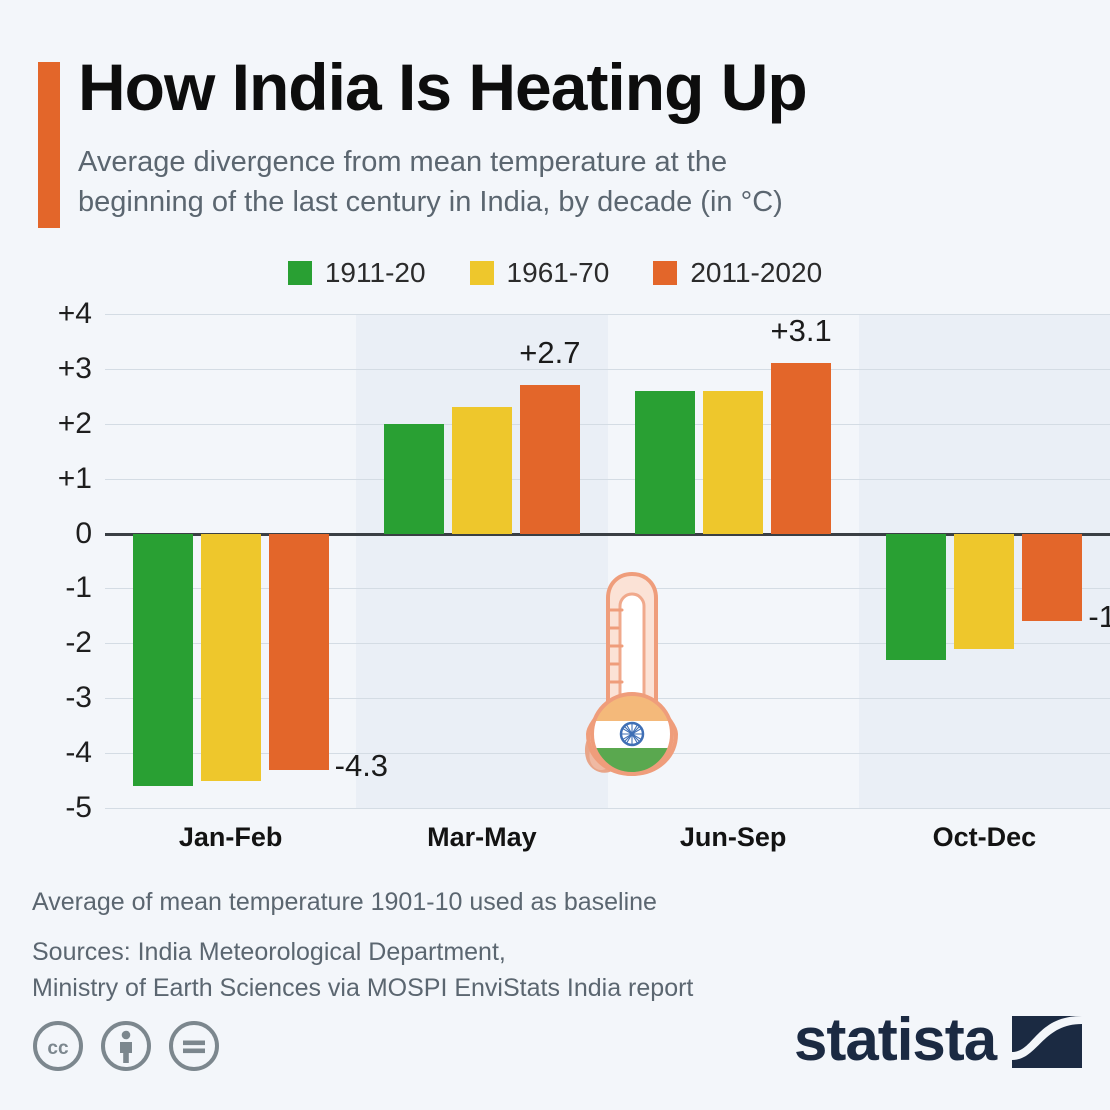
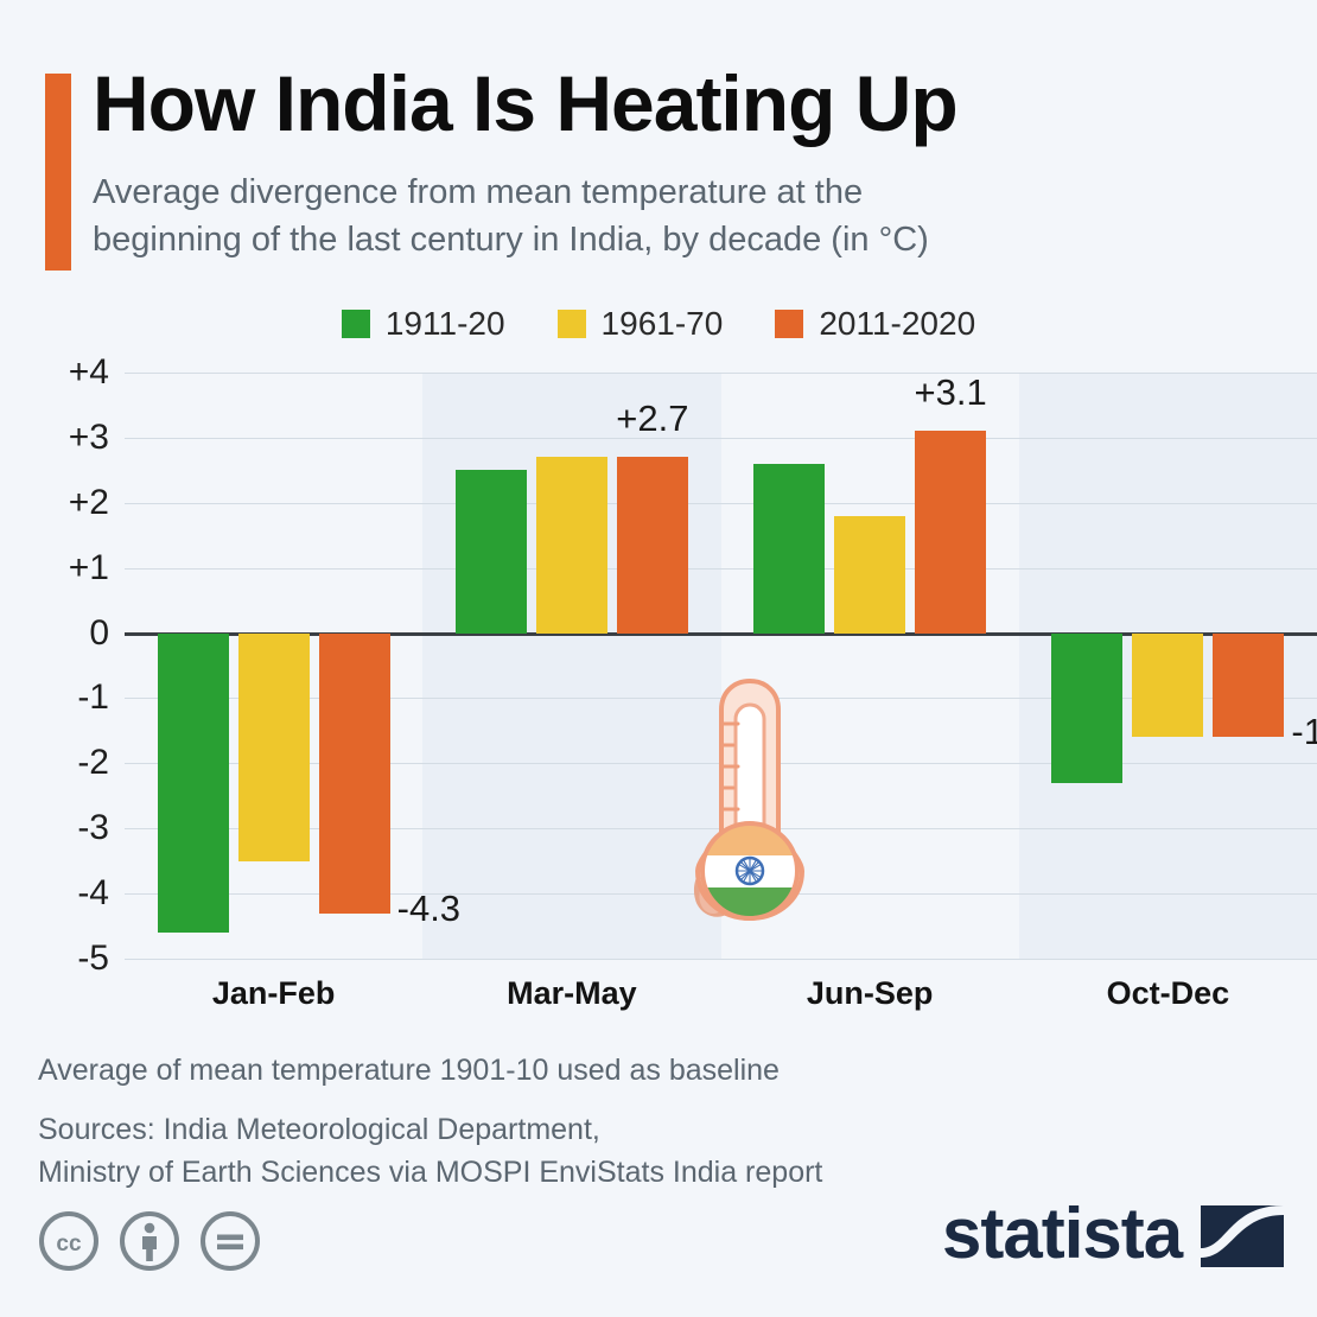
1961-70/Jan-Feb: -4.5 -> -3.5
1911-20/Mar-May: 2.0 -> 2.5
1961-70/Mar-May: 2.3 -> 2.7
1961-70/Jun-Sep: 2.6 -> 1.8
1961-70/Oct-Dec: -2.1 -> -1.6
